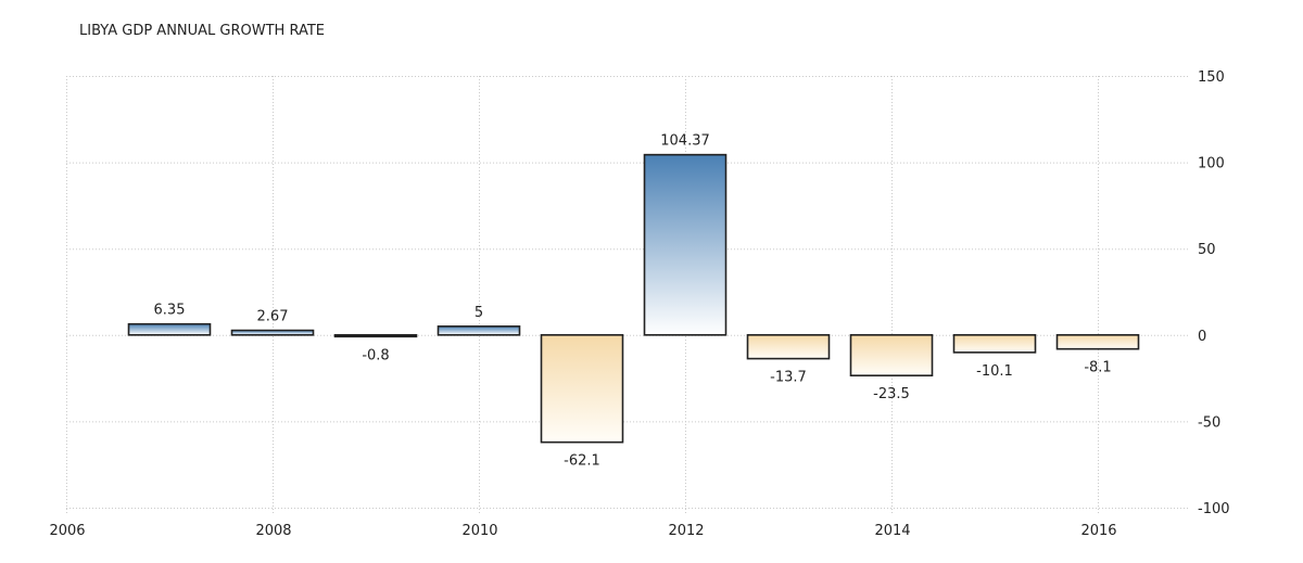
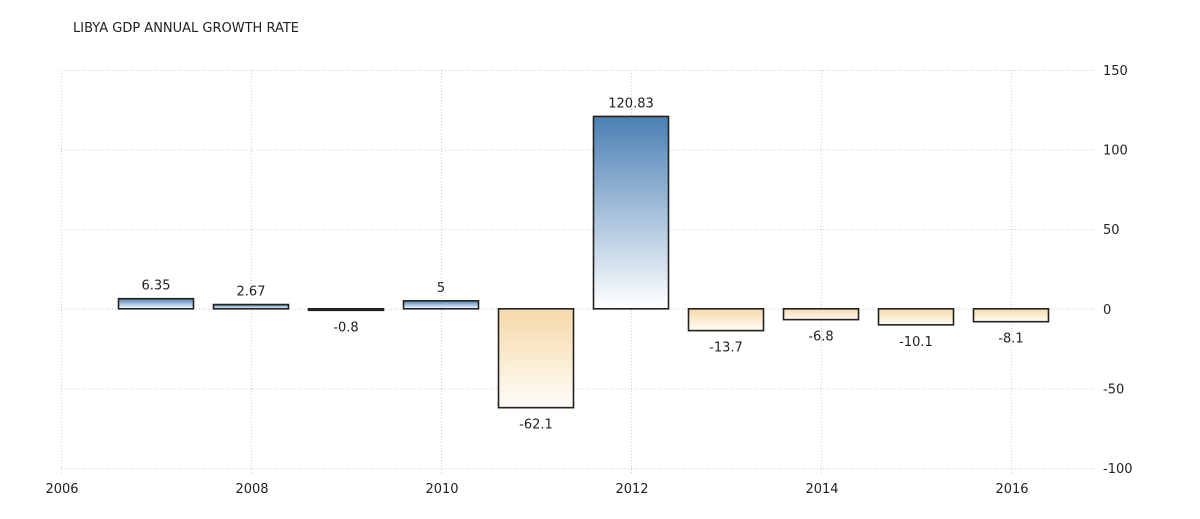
2012: 104.37 -> 120.83
2014: -23.5 -> -6.8
